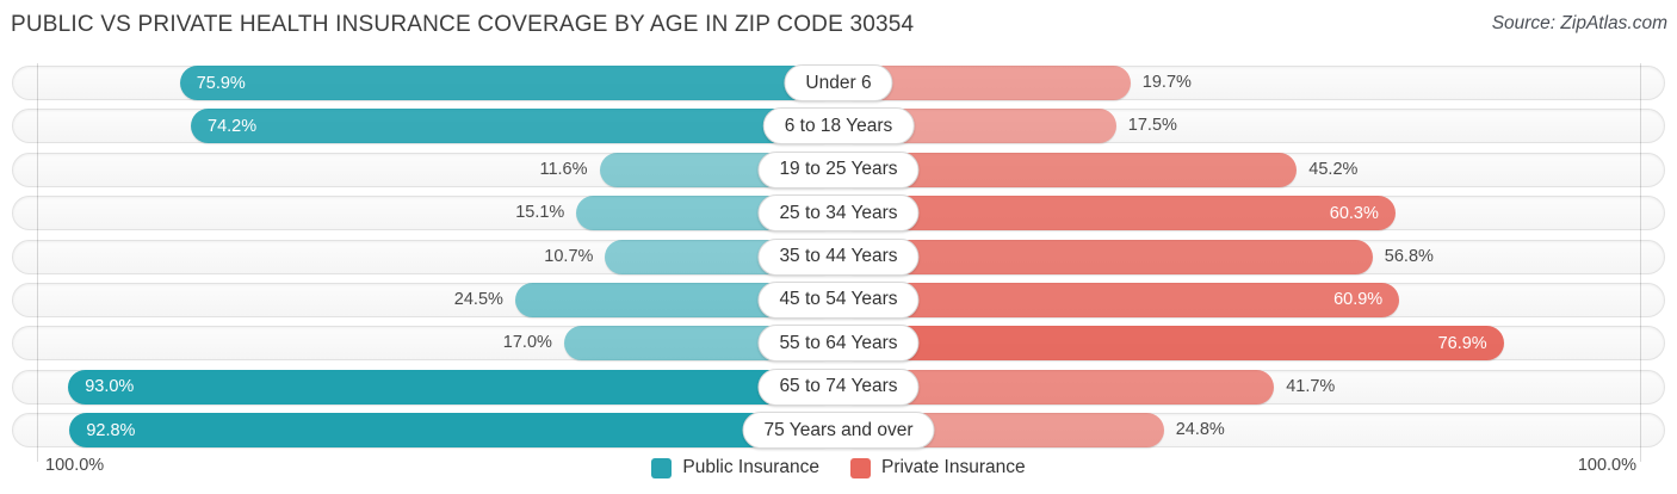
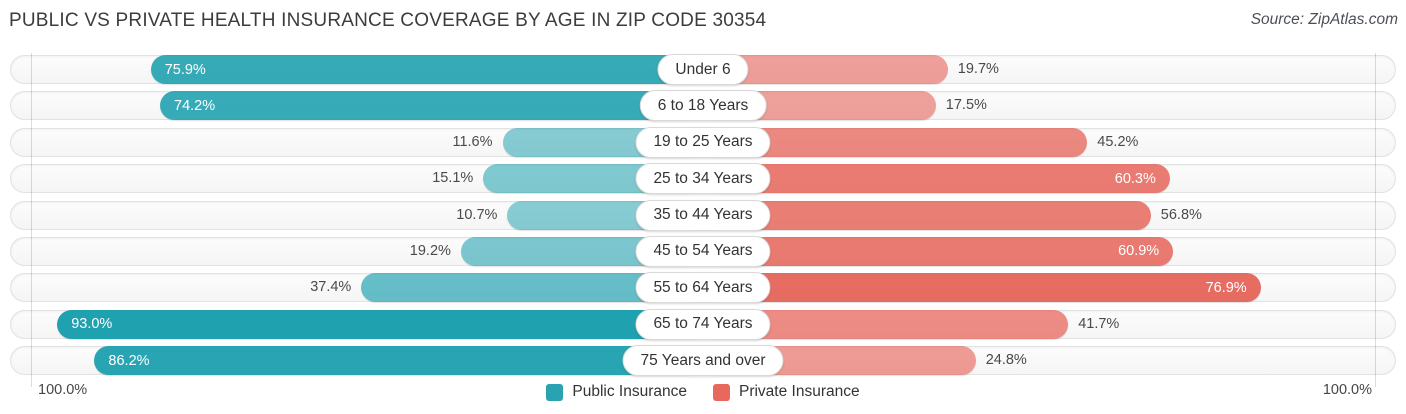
Public Insurance/45 to 54 Years: 24.5% -> 19.2%
Public Insurance/55 to 64 Years: 17.0% -> 37.4%
Public Insurance/75 Years and over: 92.8% -> 86.2%
